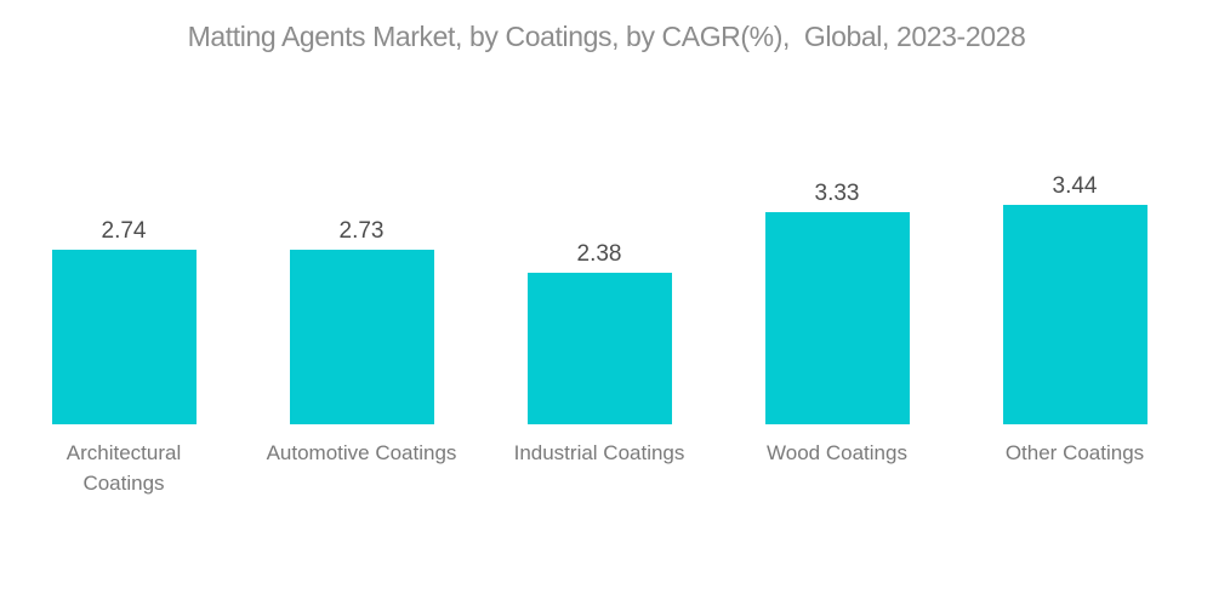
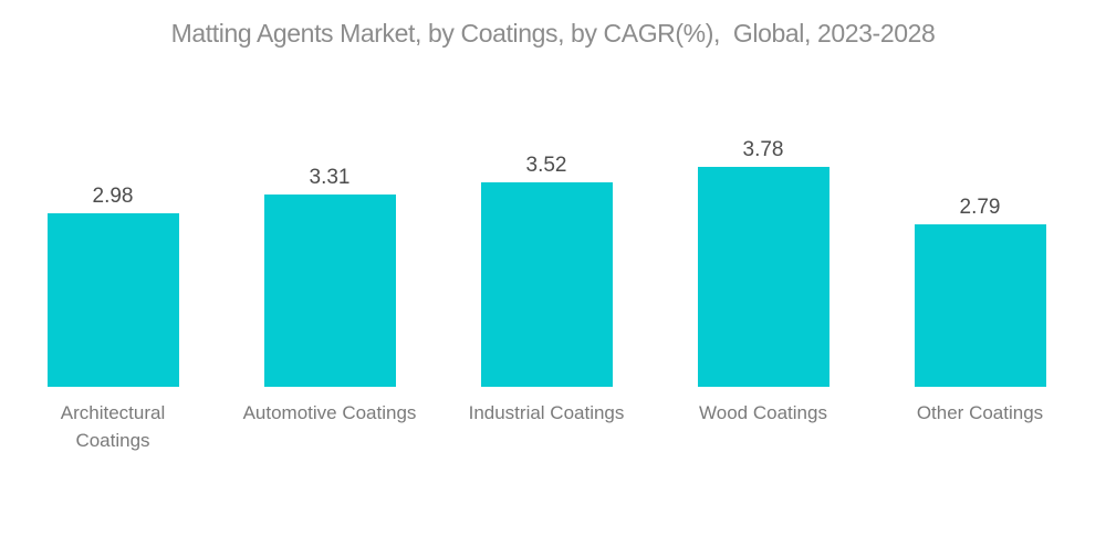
Architectural Coatings: 2.74 -> 2.98
Automotive Coatings: 2.73 -> 3.31
Industrial Coatings: 2.38 -> 3.52
Wood Coatings: 3.33 -> 3.78
Other Coatings: 3.44 -> 2.79
